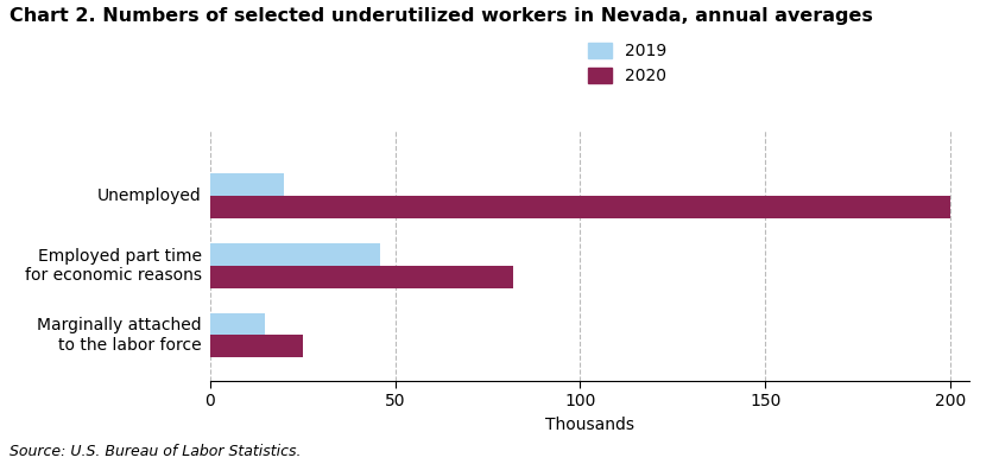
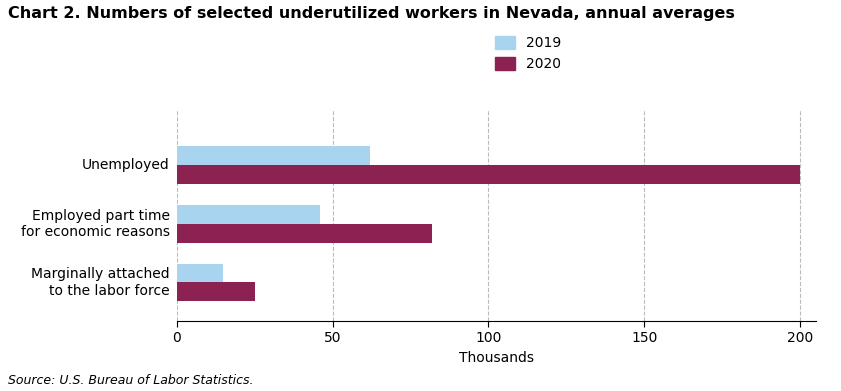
2019/Unemployed: 20 -> 62
